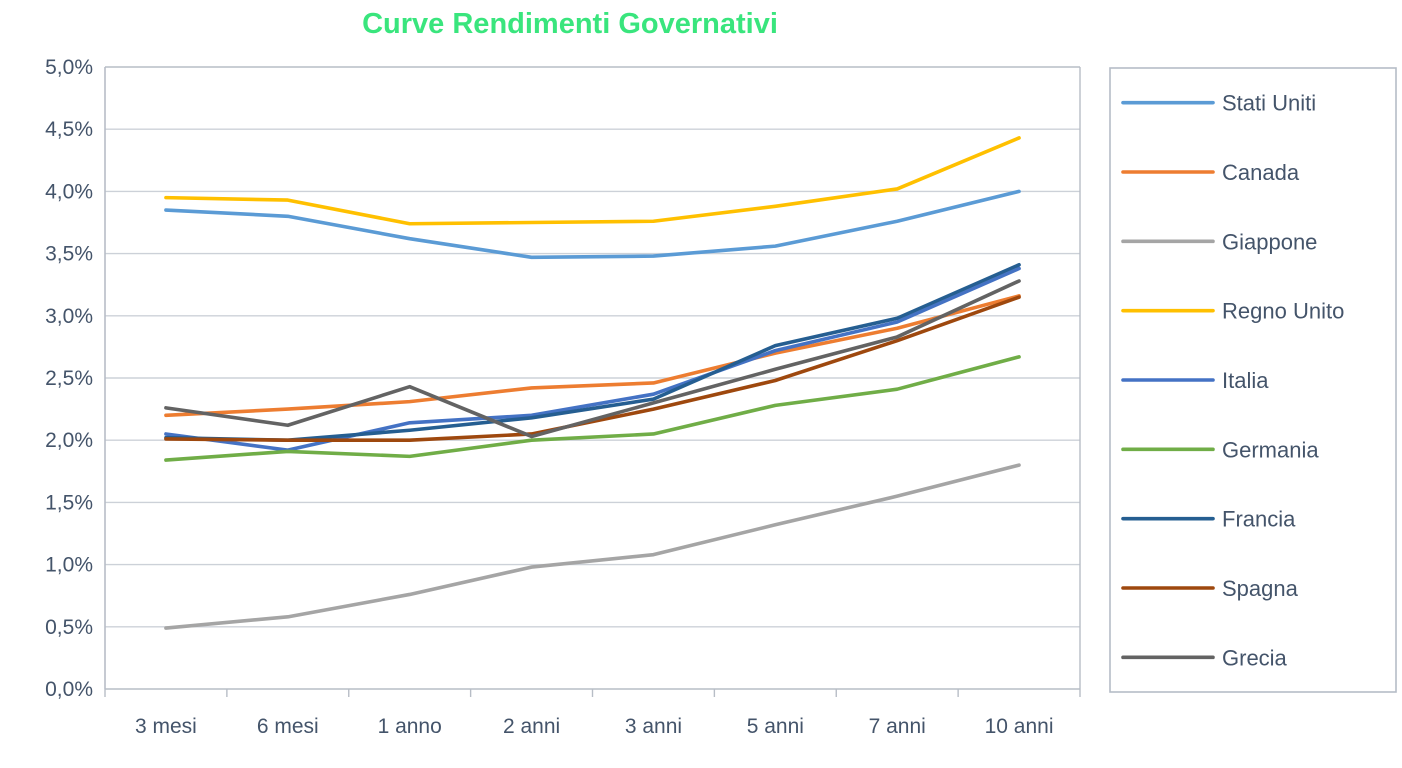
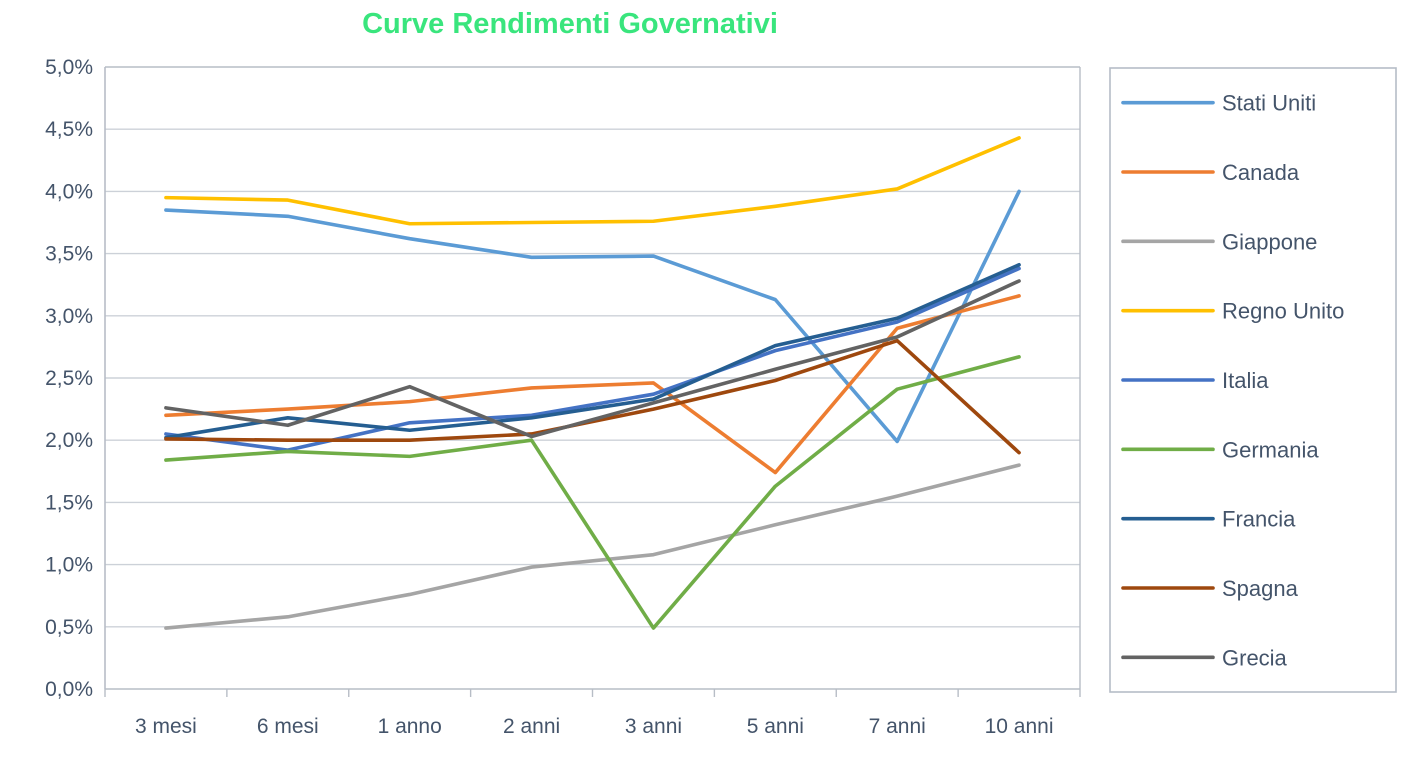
Francia/6 mesi: 2,00% -> 2,18%
Germania/3 anni: 2,05% -> 0,49%
Stati Uniti/5 anni: 3,56% -> 3,13%
Canada/5 anni: 2,70% -> 1,74%
Germania/5 anni: 2,28% -> 1,63%
Stati Uniti/7 anni: 3,76% -> 1,99%
Spagna/10 anni: 3,15% -> 1,90%
